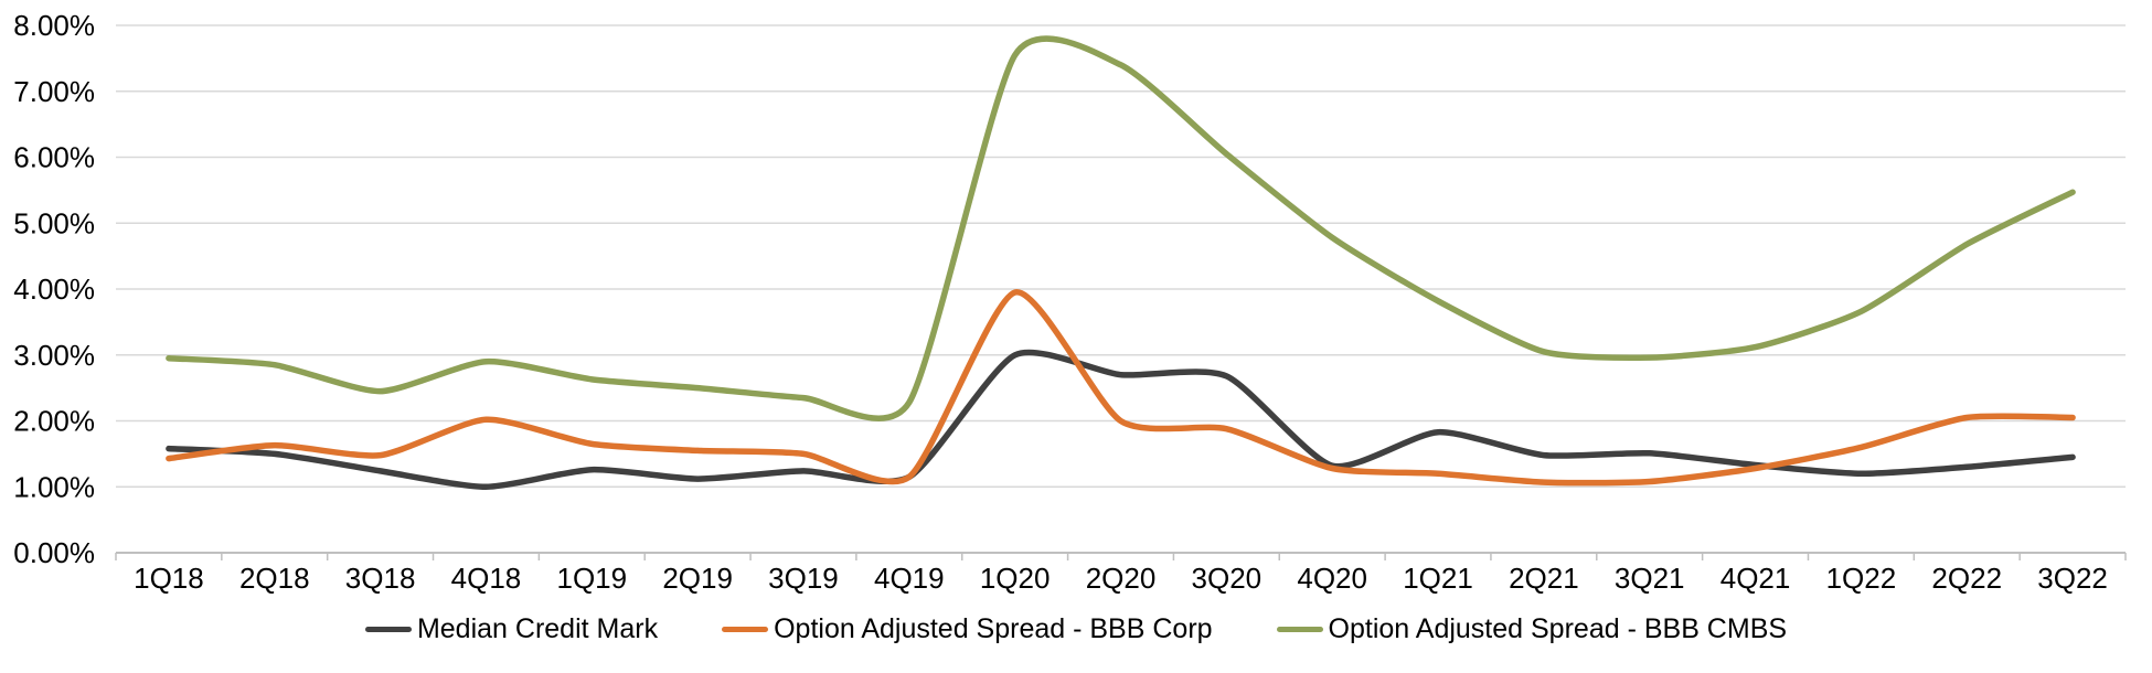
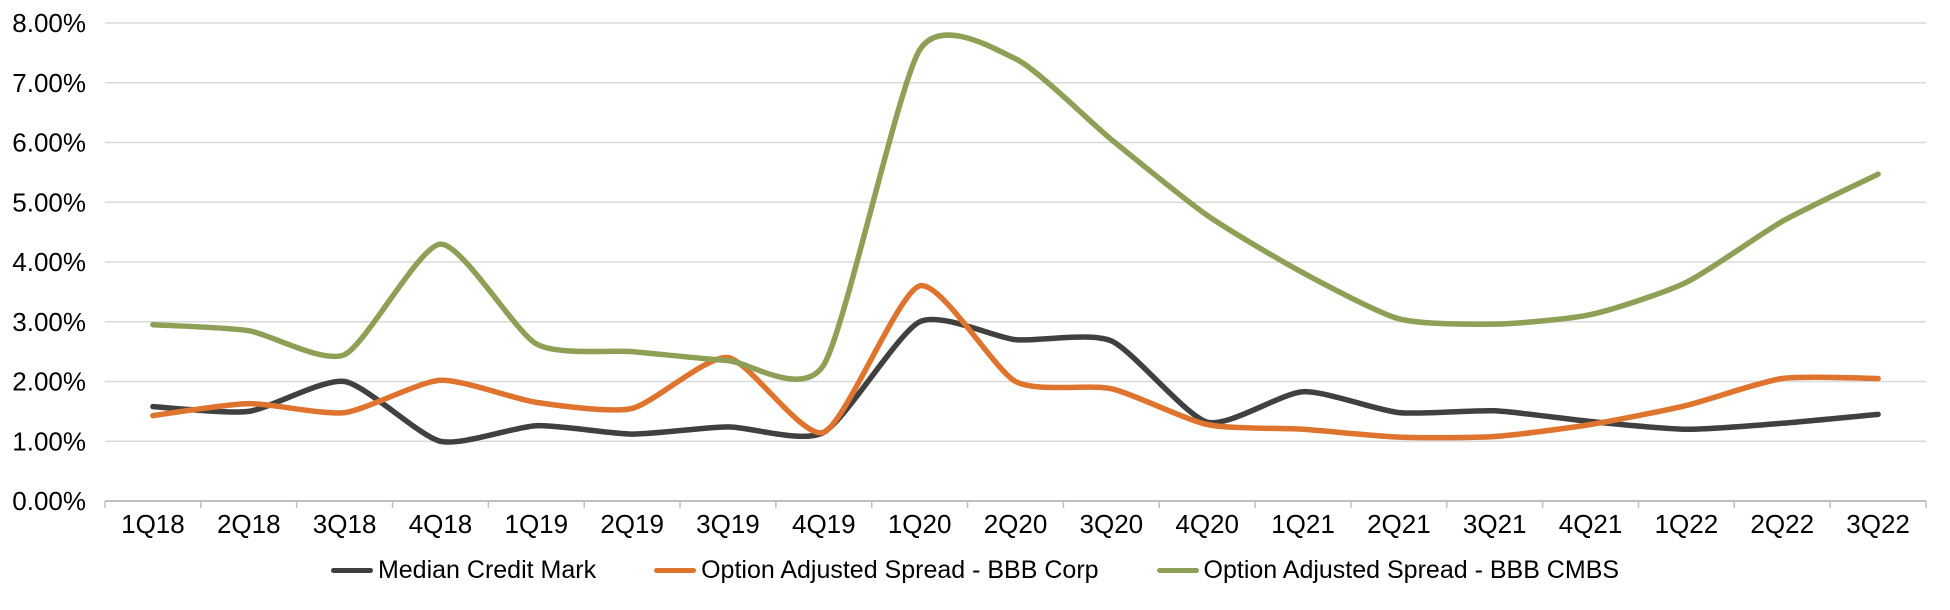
Median Credit Mark/3Q18: 1.2% -> 2.0%
Option Adjusted Spread - BBB CMBS/4Q18: 2.9% -> 4.3%
Option Adjusted Spread - BBB Corp/3Q19: 1.5% -> 2.4%
Option Adjusted Spread - BBB Corp/1Q20: 4.0% -> 3.6%
